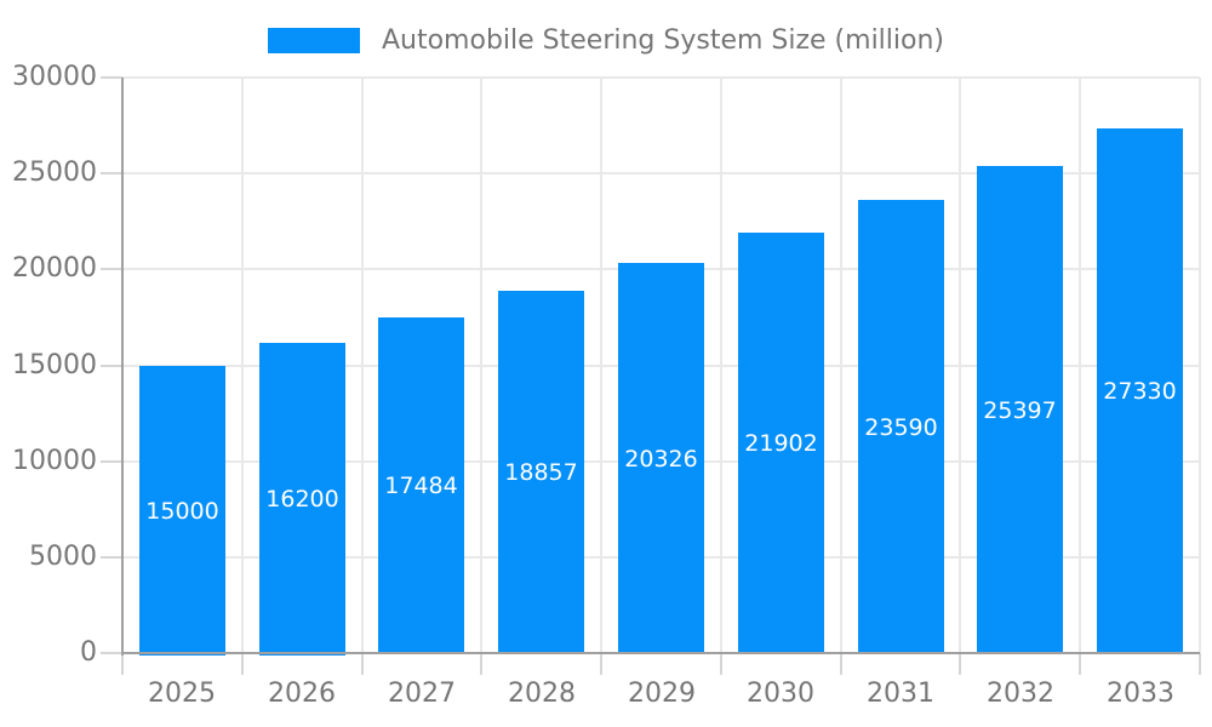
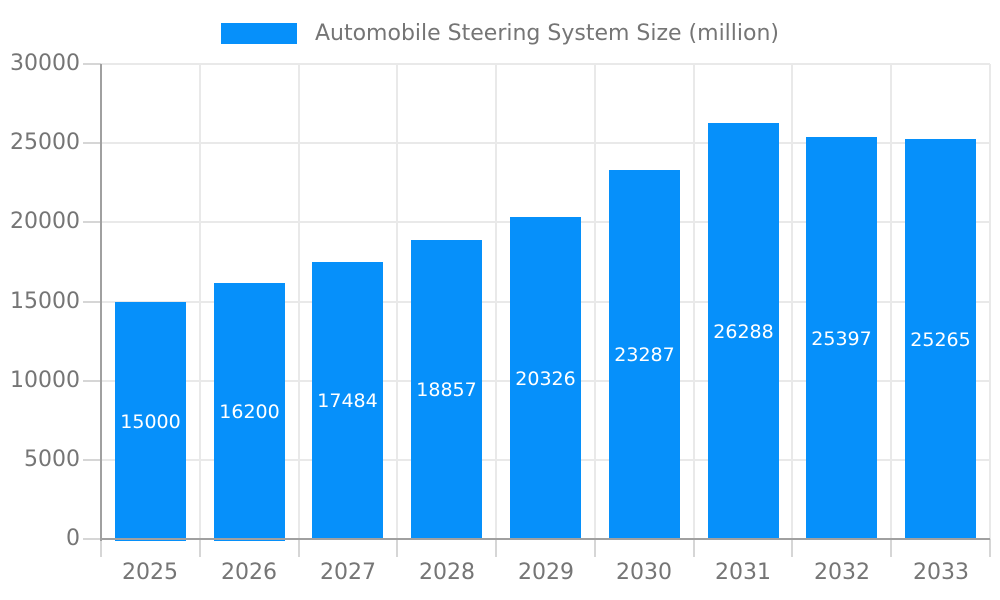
2030: 21902 -> 23287
2031: 23590 -> 26288
2033: 27330 -> 25265
